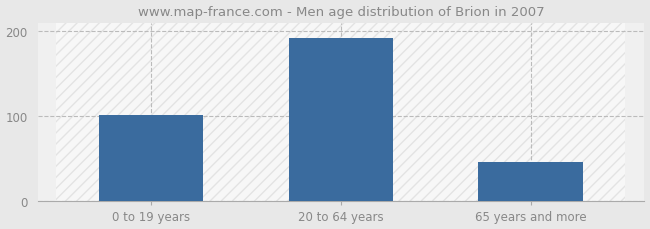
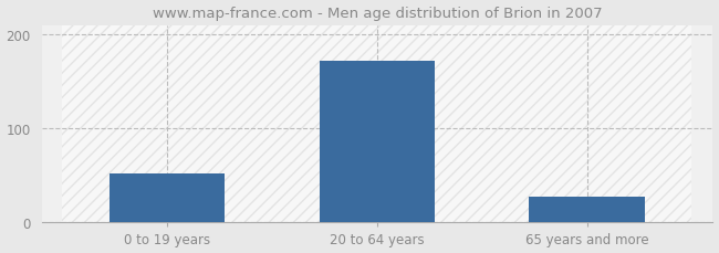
0 to 19 years: 102 -> 52
20 to 64 years: 192 -> 172
65 years and more: 46 -> 27
